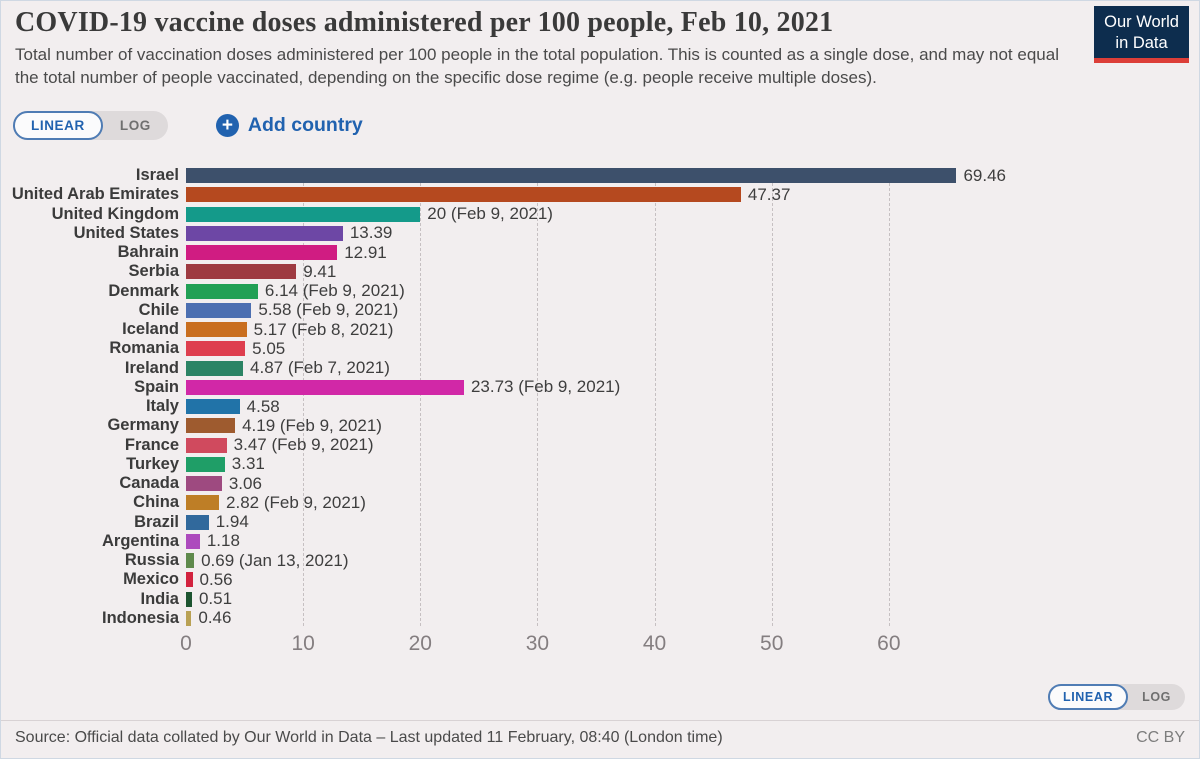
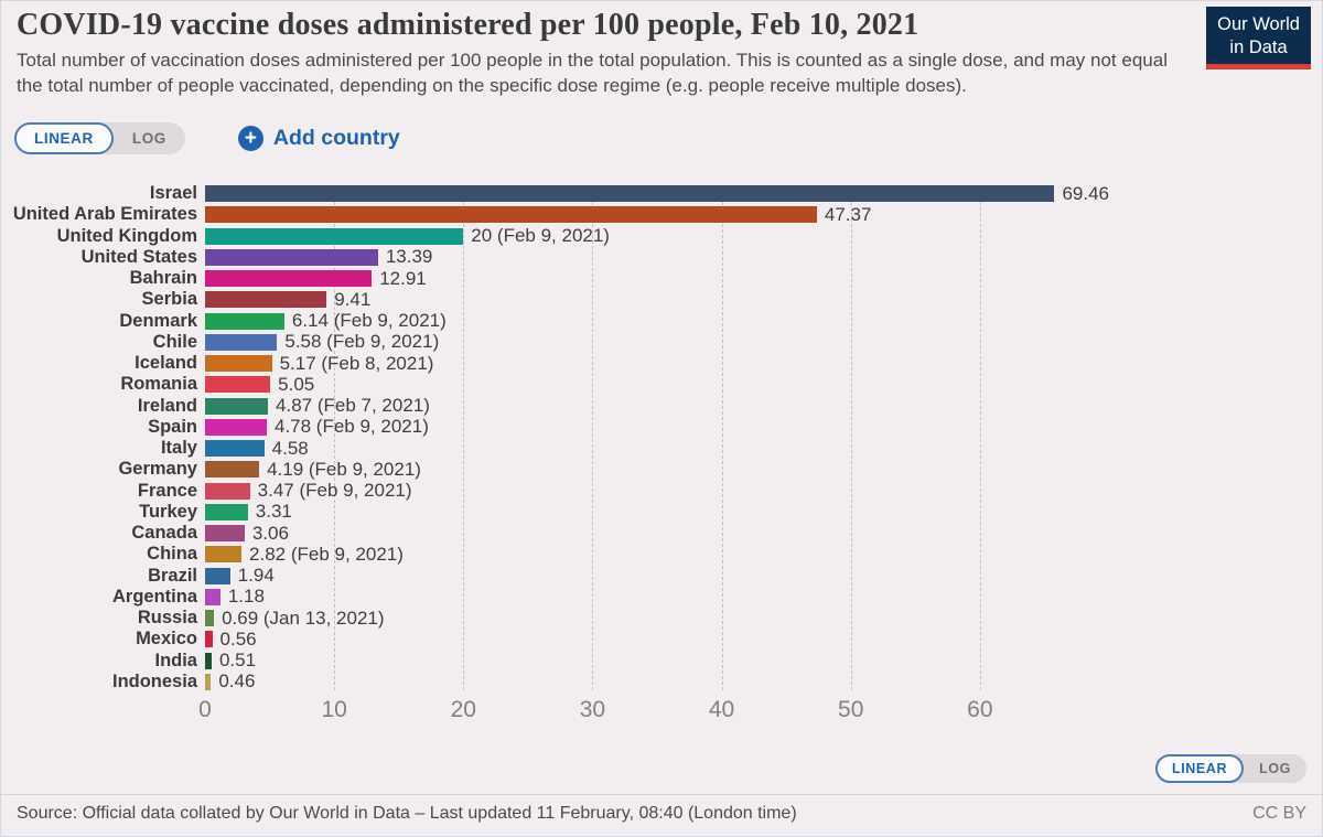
Spain: 23.73 -> 4.78
